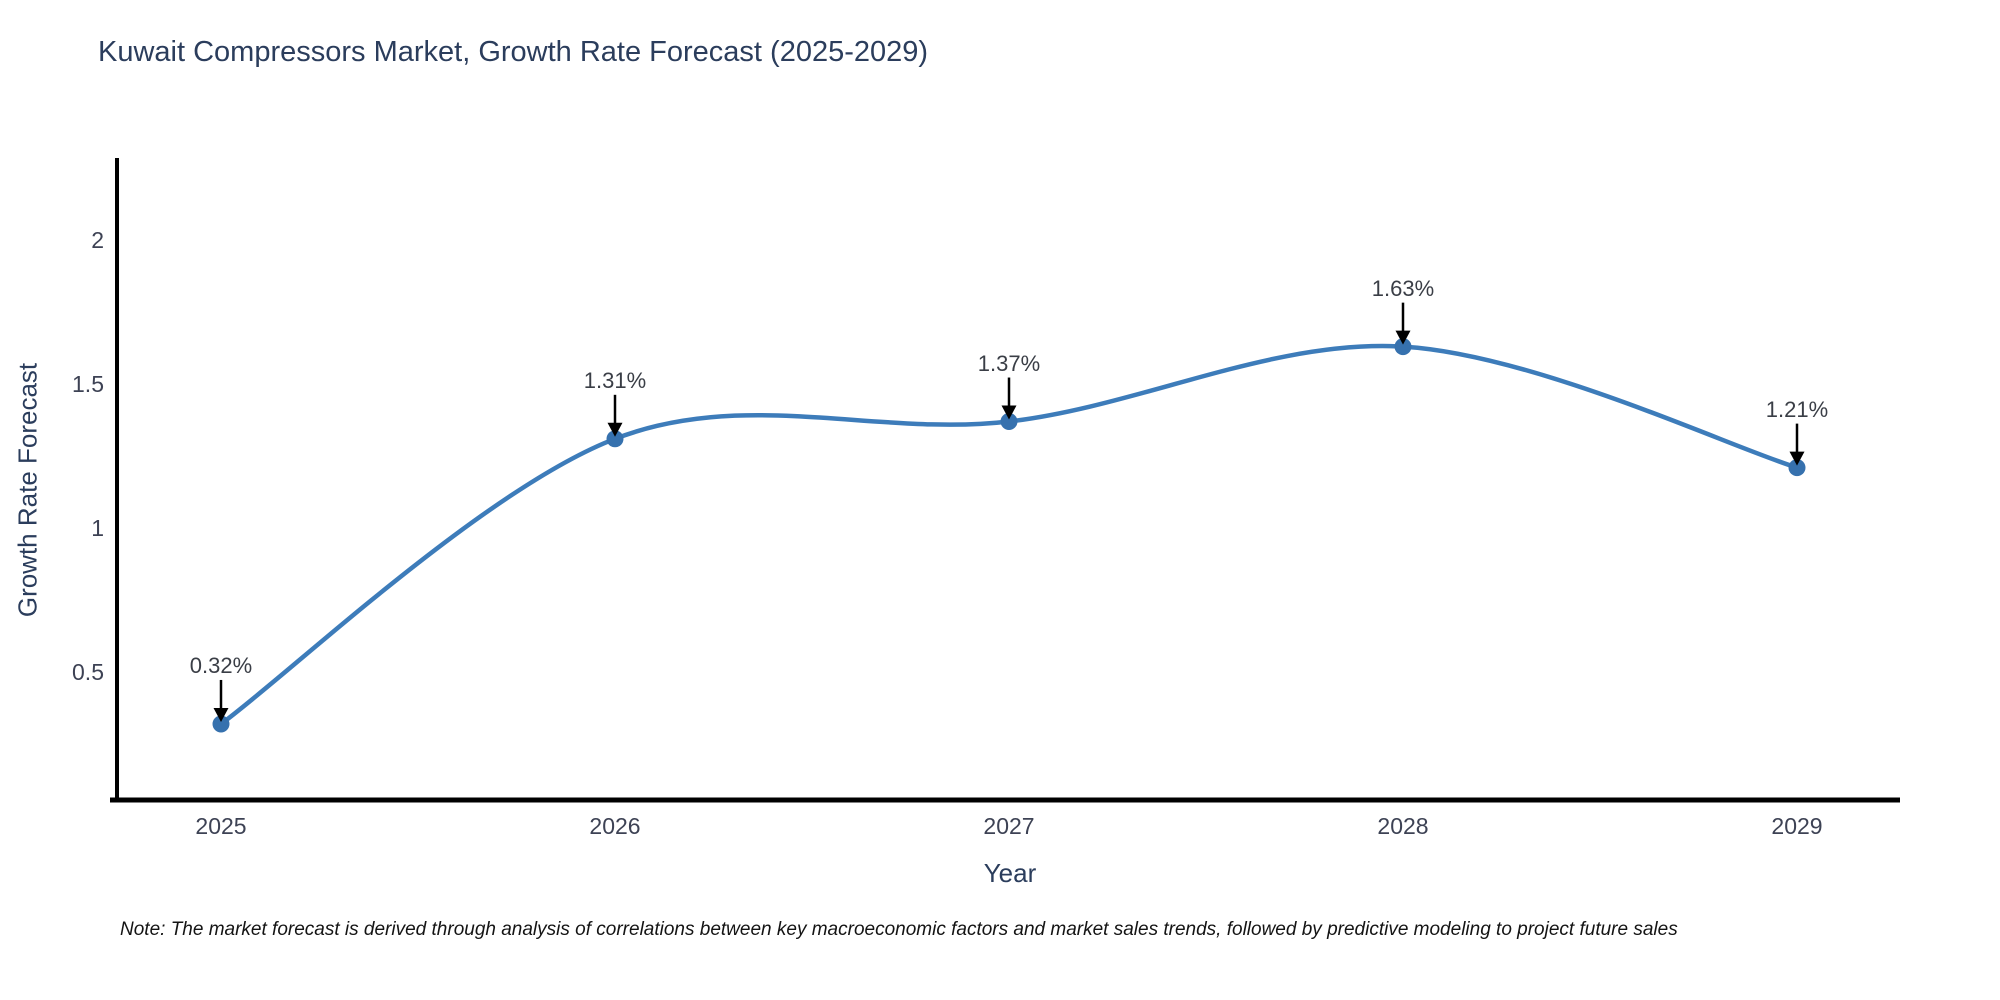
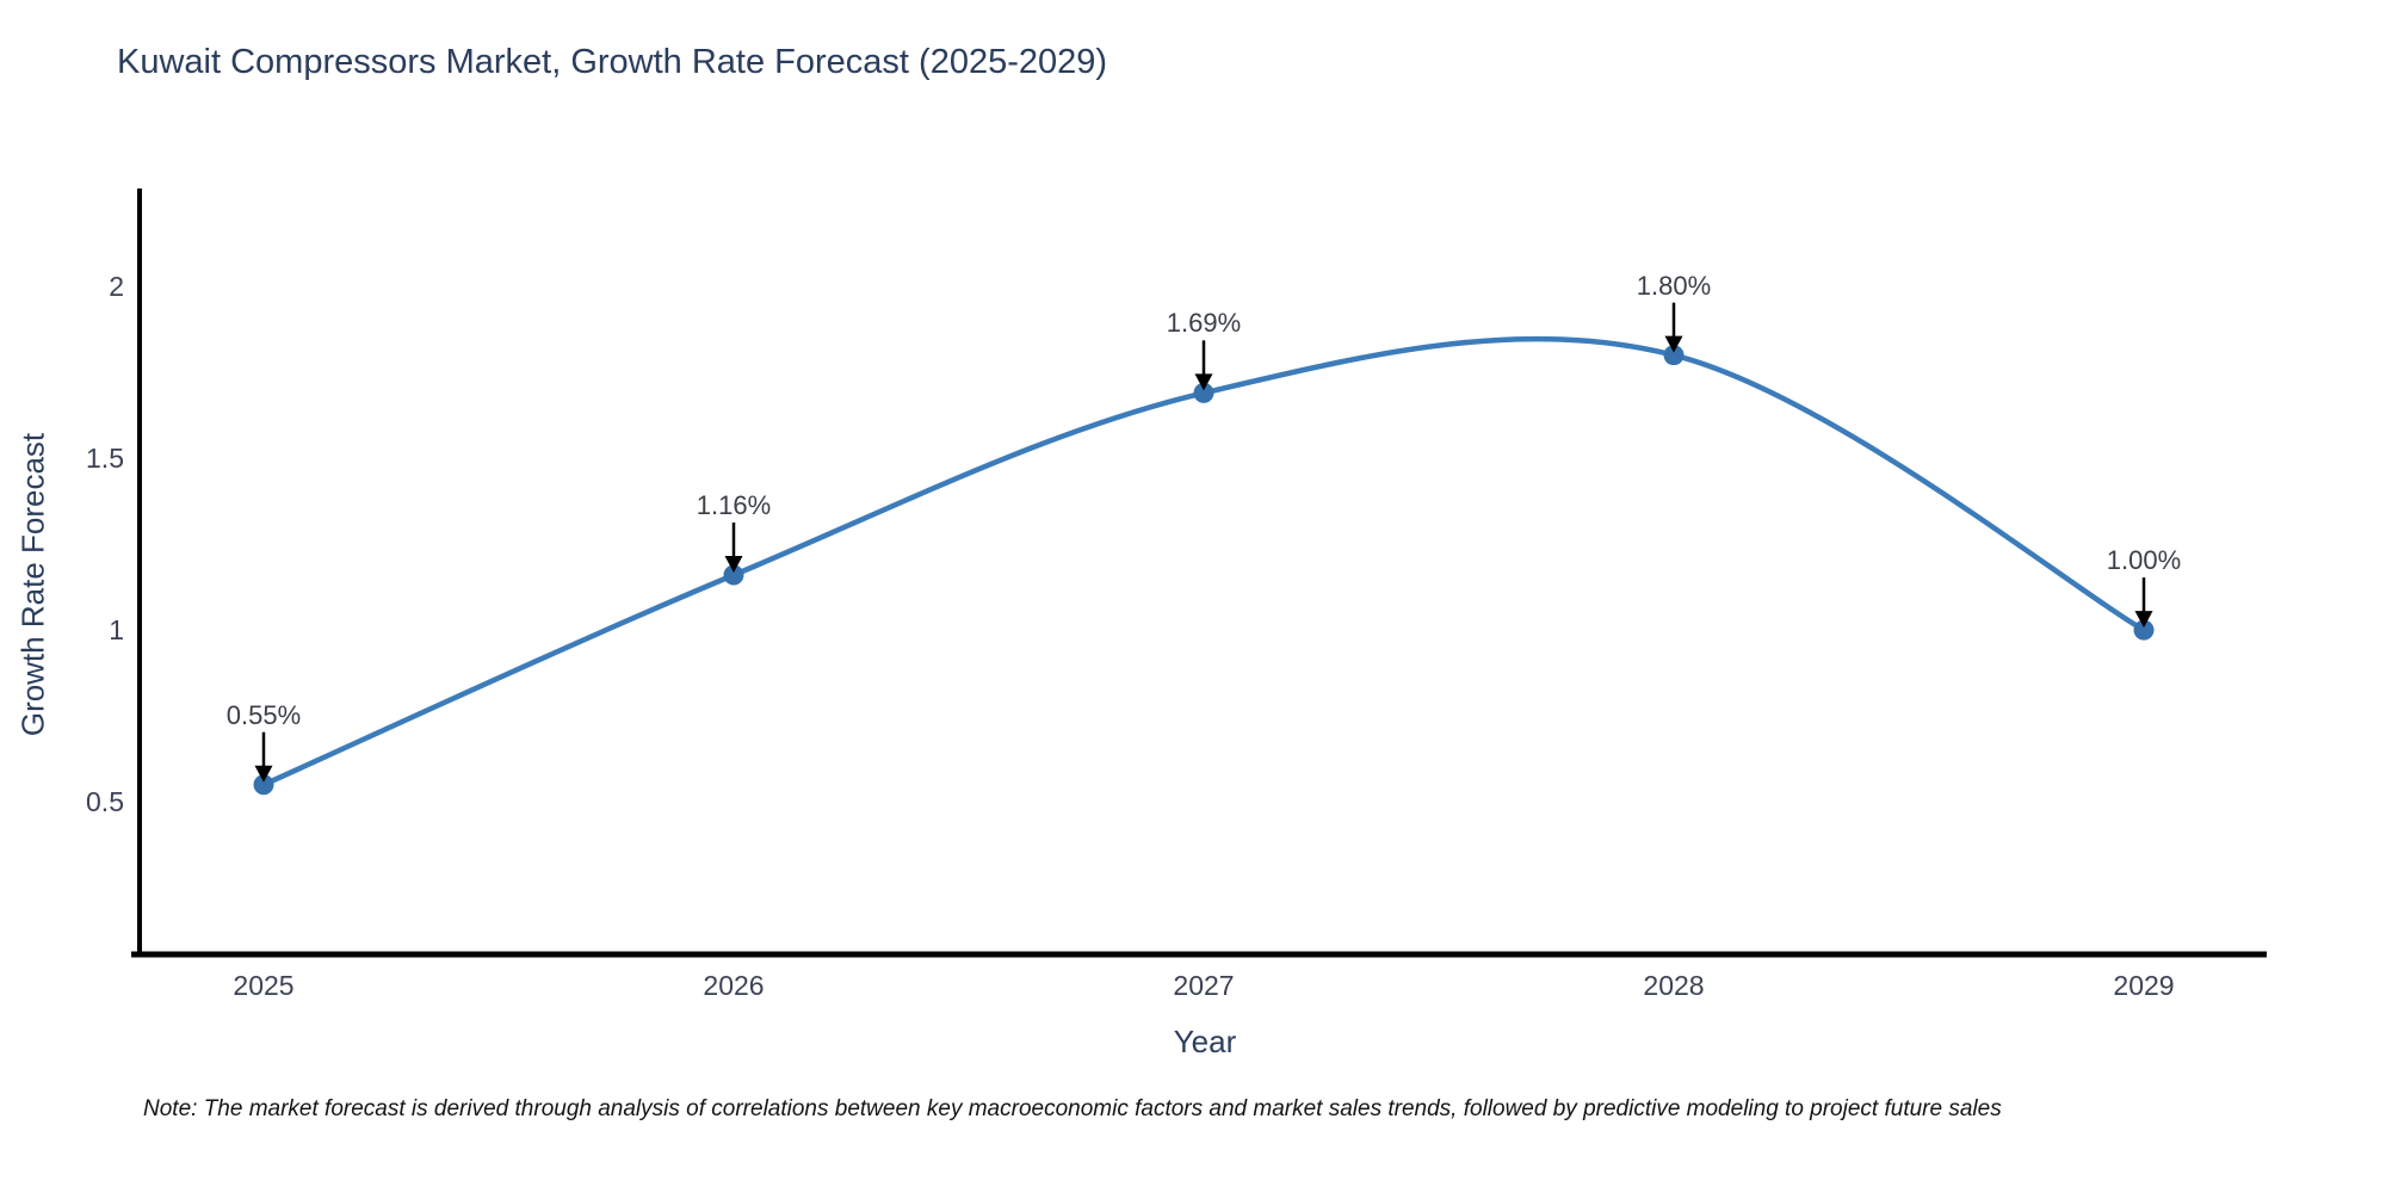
2025: 0.32% -> 0.55%
2026: 1.31% -> 1.16%
2027: 1.37% -> 1.69%
2028: 1.63% -> 1.80%
2029: 1.21% -> 1.00%
